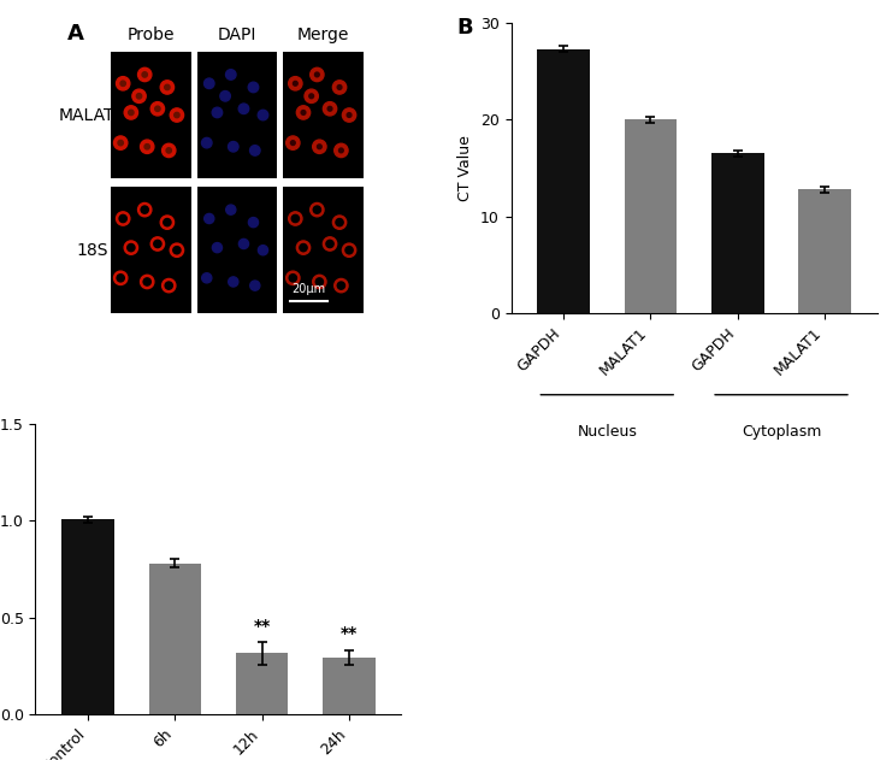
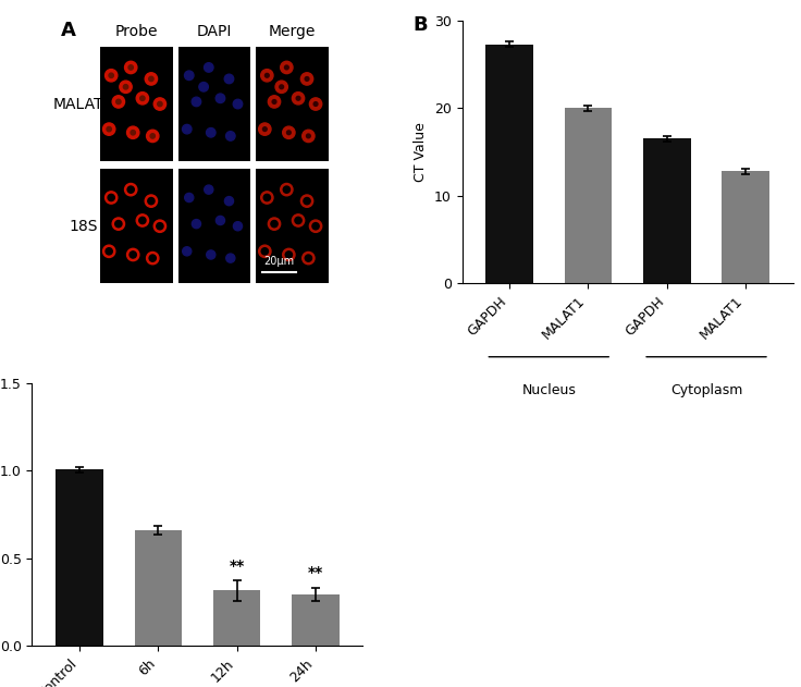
6h: 0.78 -> 0.66
